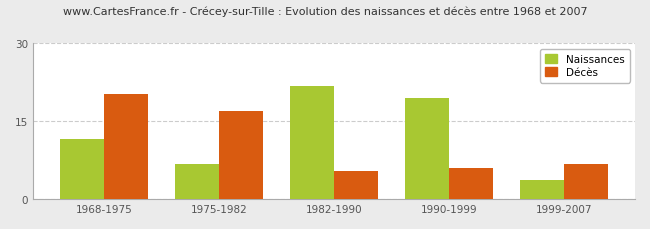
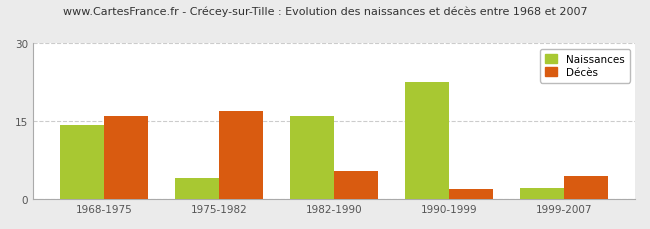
Naissances/1968-1975: 11.6 -> 14.2
Décès/1968-1975: 20.2 -> 16.0
Naissances/1975-1982: 6.8 -> 4.0
Naissances/1982-1990: 21.8 -> 16.0
Naissances/1990-1999: 19.4 -> 22.5
Décès/1990-1999: 6.0 -> 2.0
Naissances/1999-2007: 3.6 -> 2.2
Décès/1999-2007: 6.8 -> 4.5
